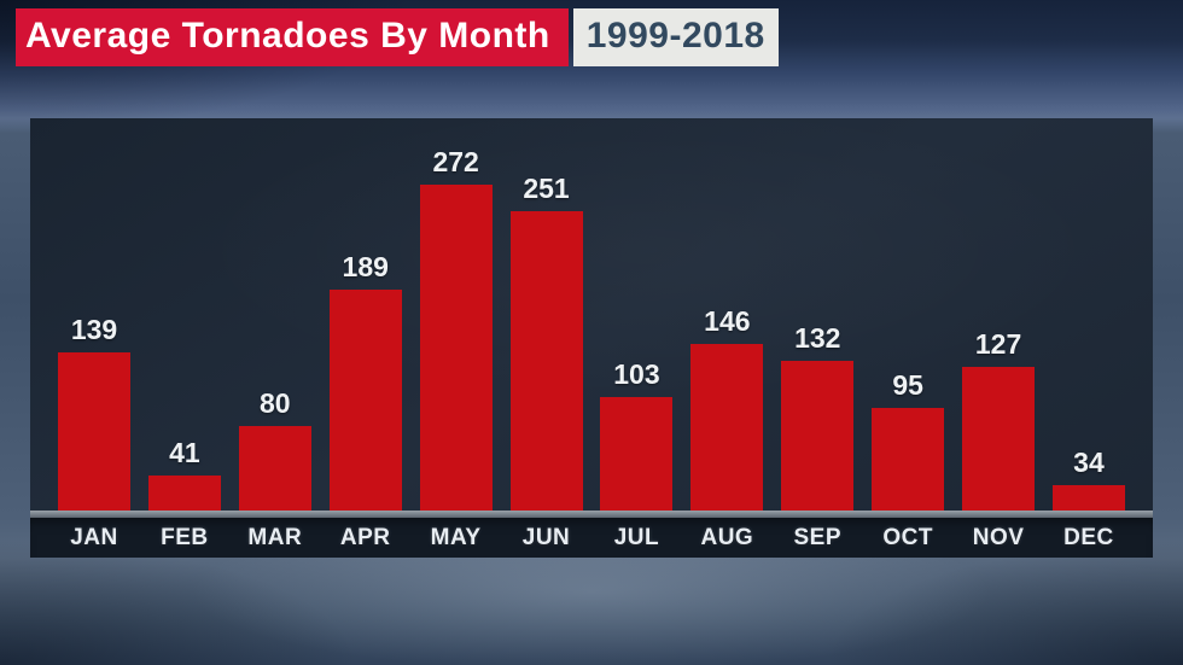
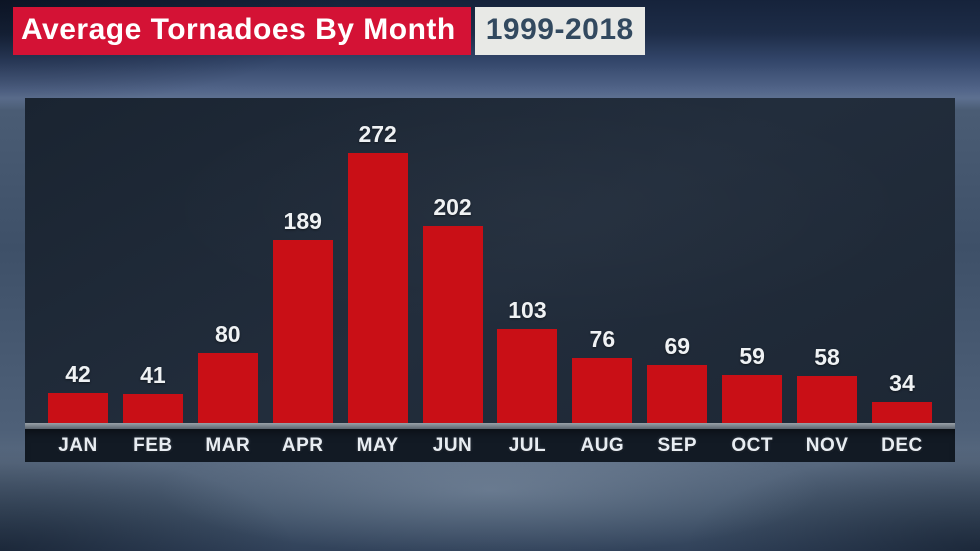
JAN: 139 -> 42
JUN: 251 -> 202
AUG: 146 -> 76
SEP: 132 -> 69
OCT: 95 -> 59
NOV: 127 -> 58
